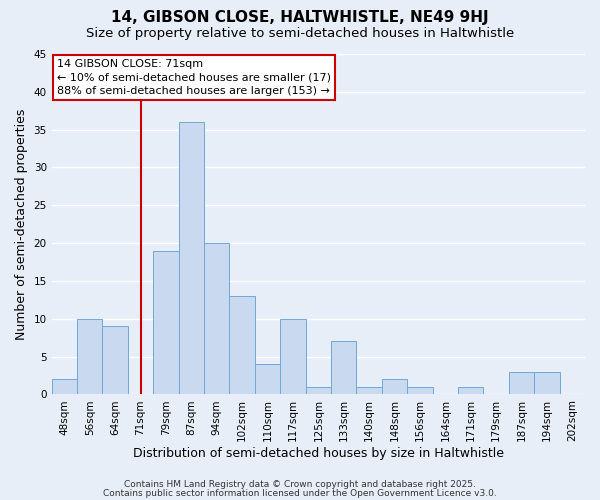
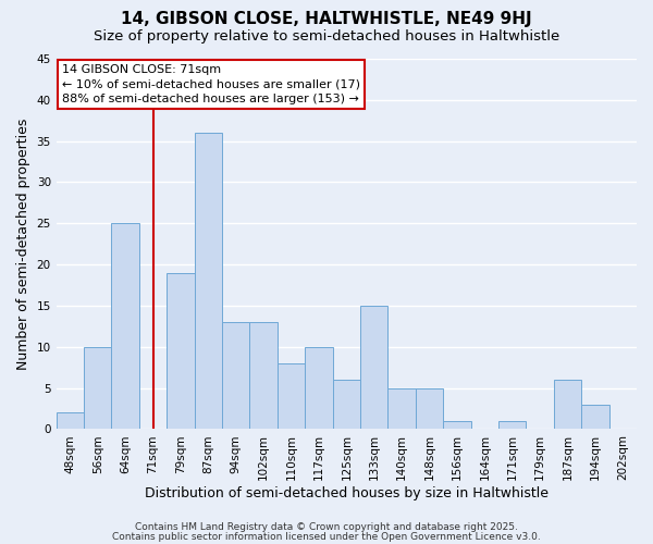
64sqm: 9 -> 25
94sqm: 20 -> 13
110sqm: 4 -> 8
125sqm: 1 -> 6
133sqm: 7 -> 15
140sqm: 1 -> 5
148sqm: 2 -> 5
187sqm: 3 -> 6
